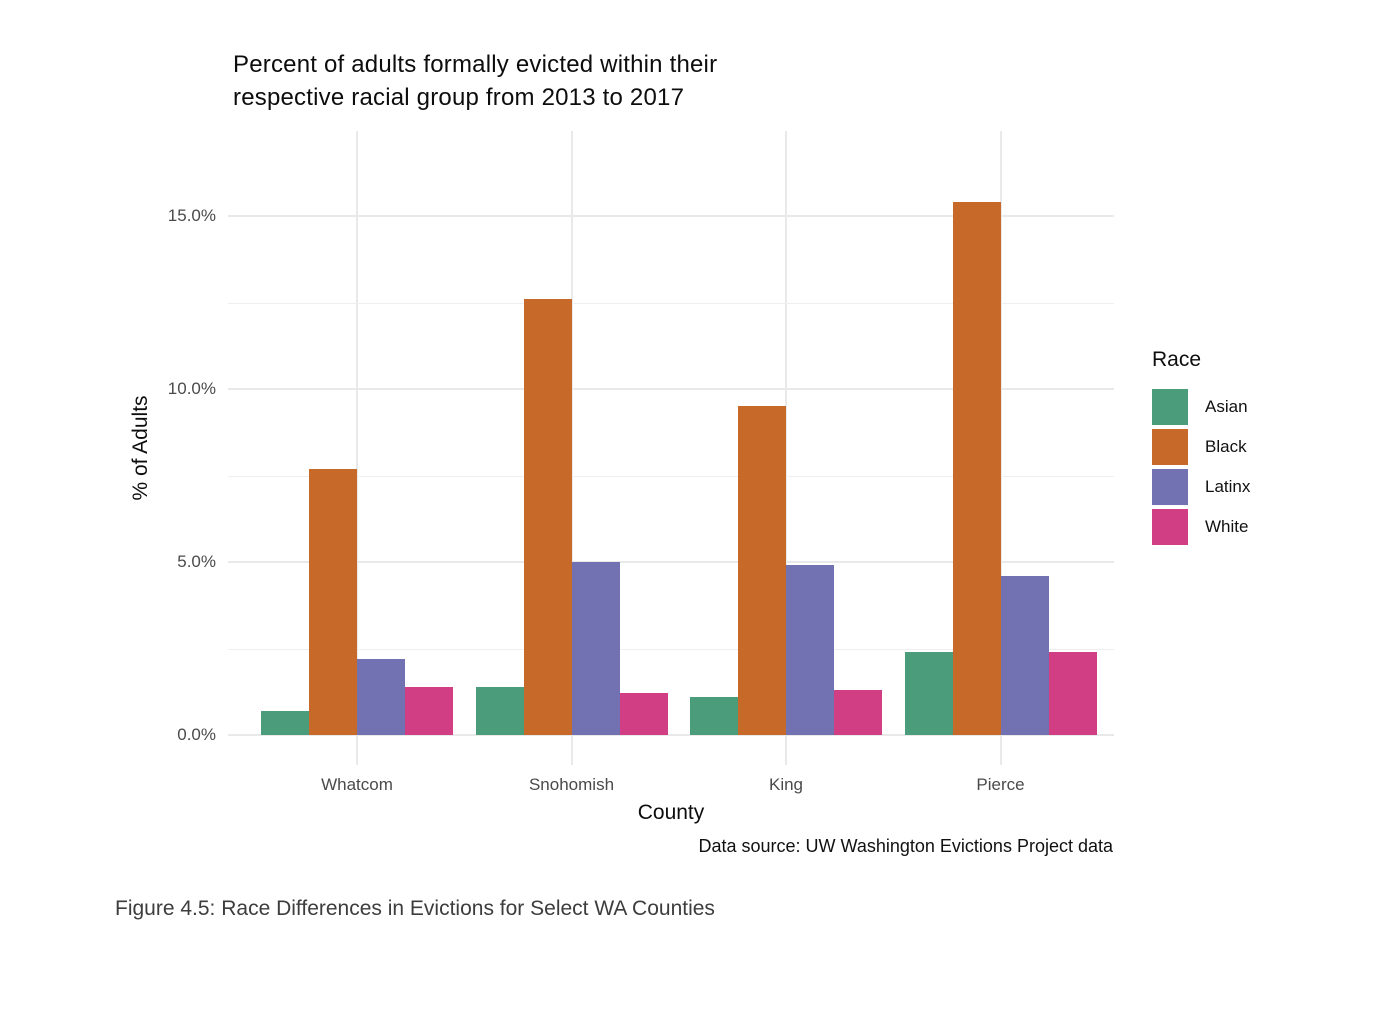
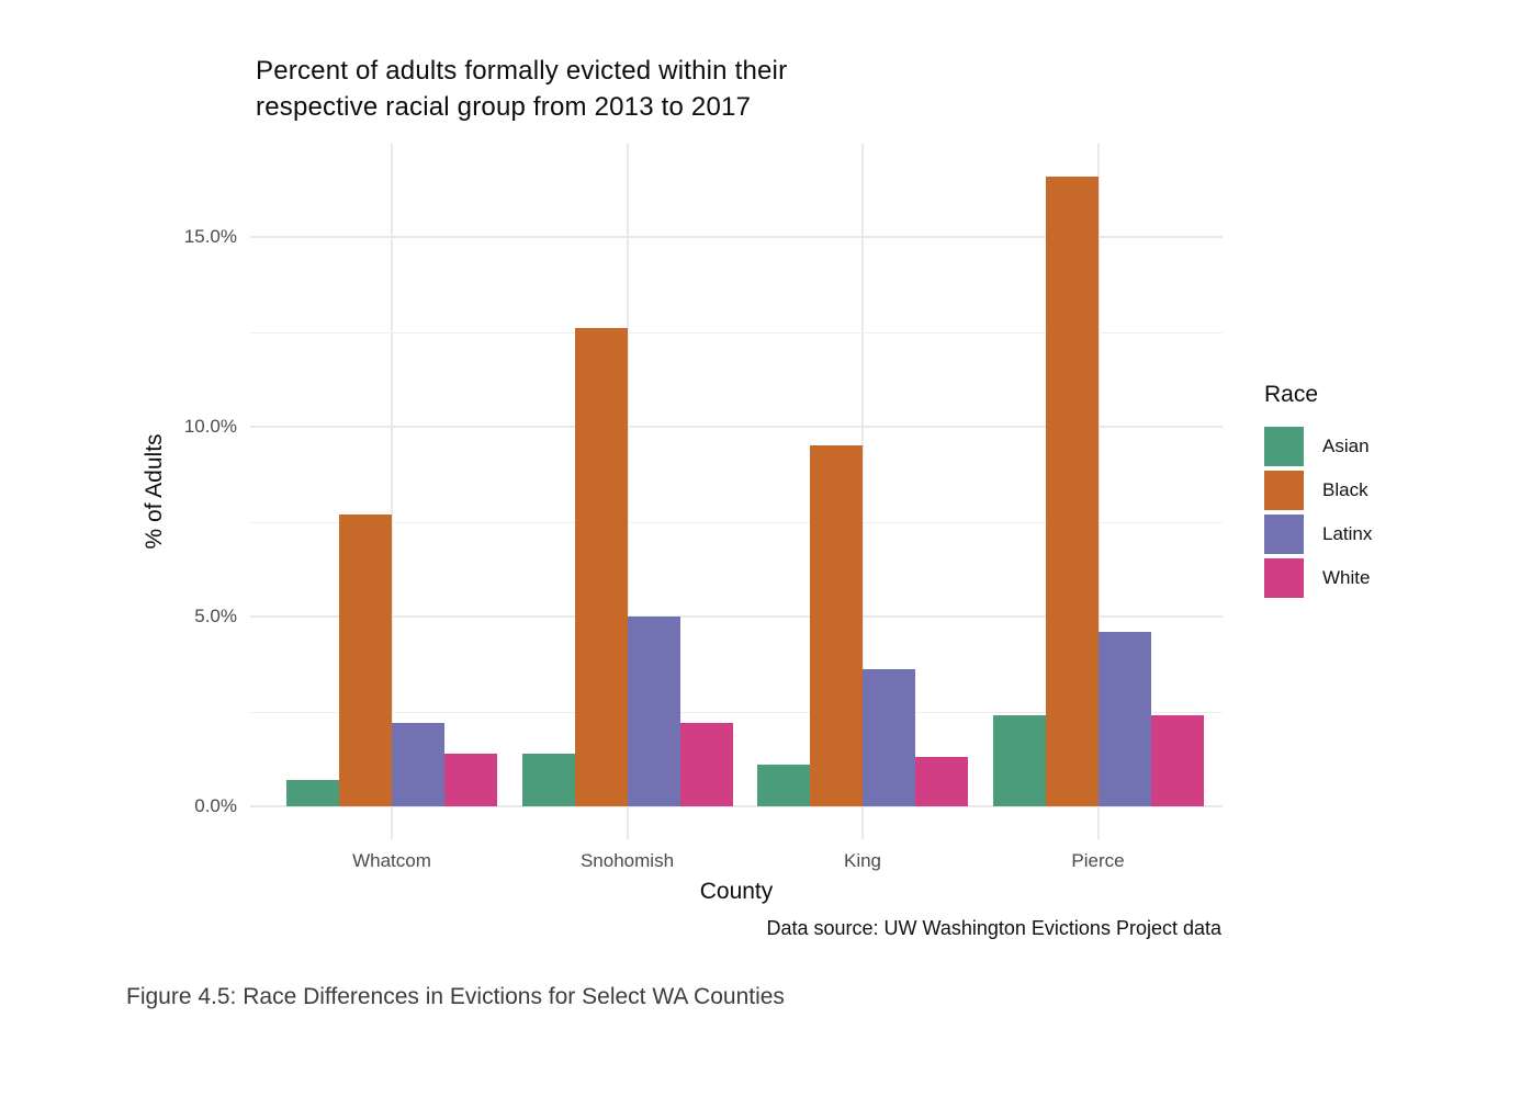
White/Snohomish: 1.2% -> 2.2%
Latinx/King: 4.9% -> 3.6%
Black/Pierce: 15.4% -> 16.6%
